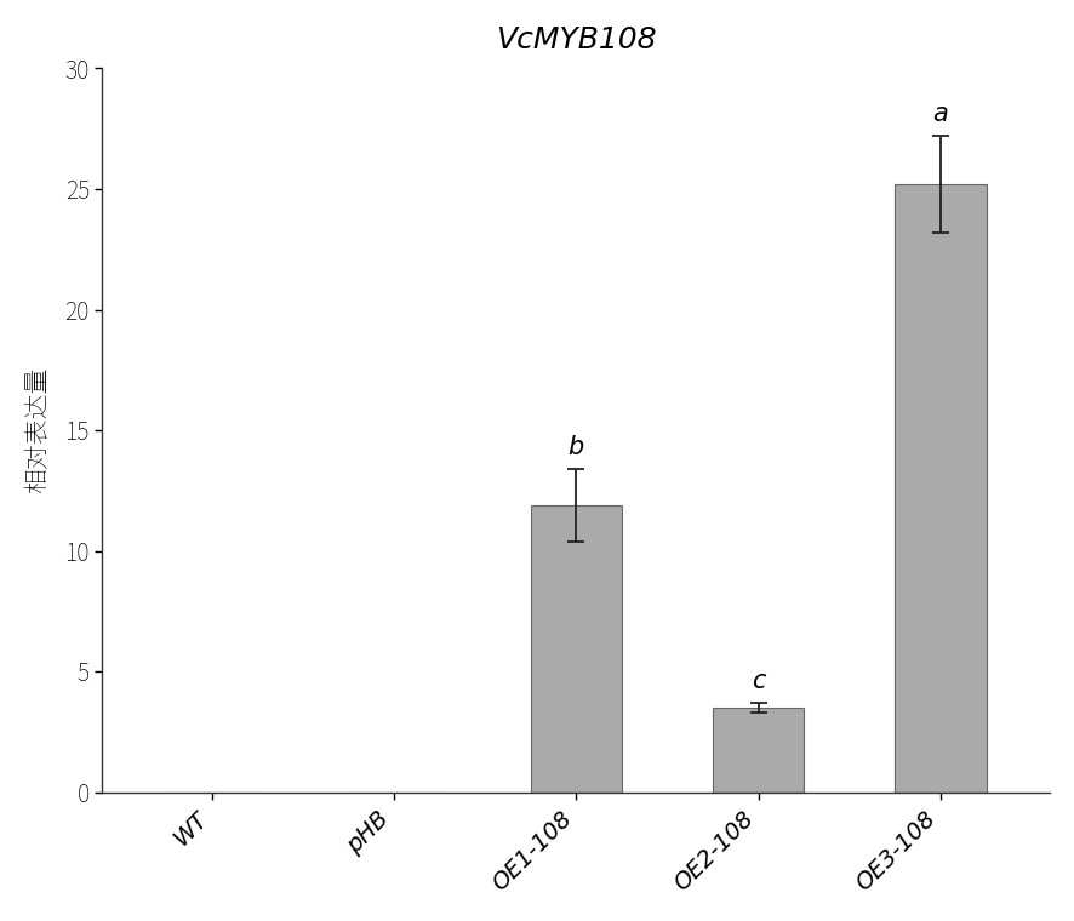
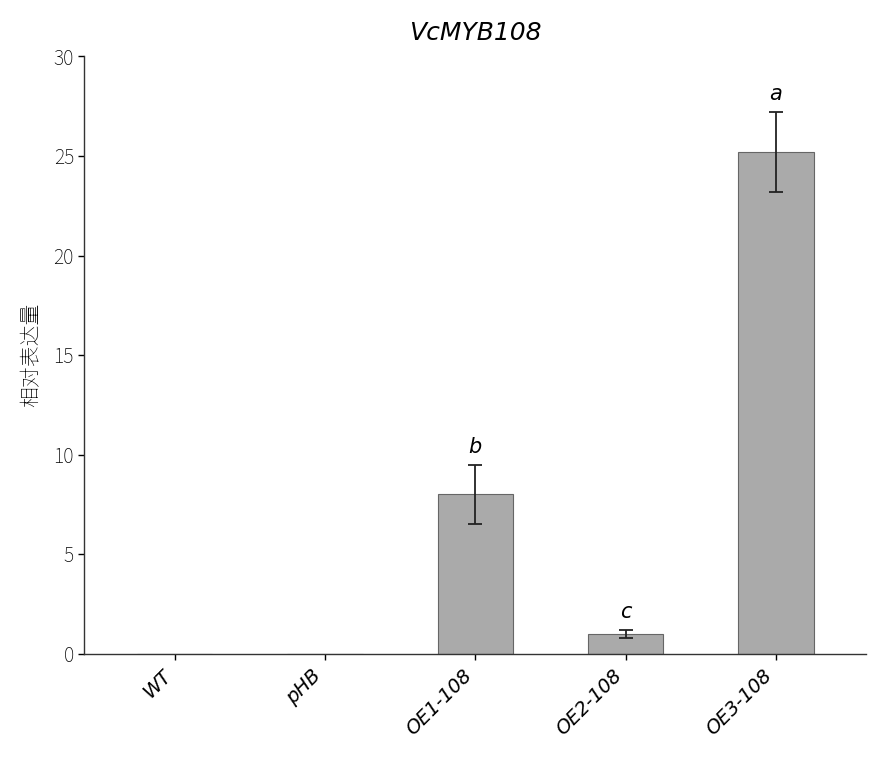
OE1-108: 11.9 -> 8.0
OE2-108: 3.5 -> 1.0
